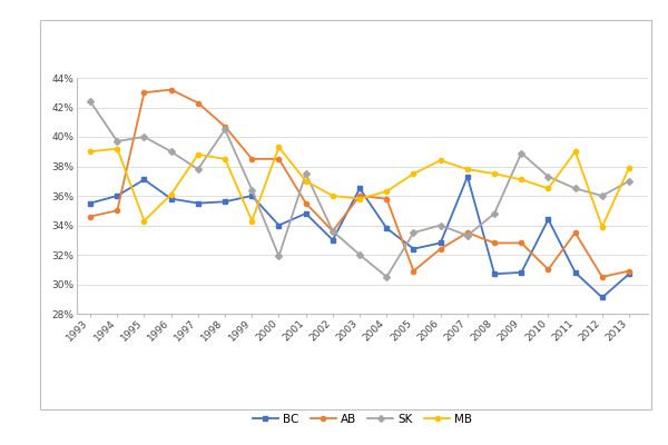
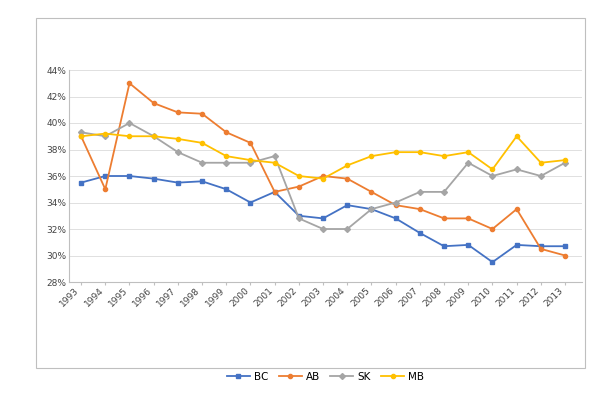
AB/1993: 34.6% -> 39.0%
SK/1993: 42.4% -> 39.3%
SK/1994: 39.7% -> 39.0%
BC/1995: 37.1% -> 36.0%
MB/1995: 34.3% -> 39.0%
AB/1996: 43.2% -> 41.5%
MB/1996: 36.1% -> 39.0%
AB/1997: 42.3% -> 40.8%
SK/1998: 40.5% -> 37.0%
BC/1999: 36.0% -> 35.0%
AB/1999: 38.5% -> 39.3%
SK/1999: 36.4% -> 37.0%
MB/1999: 34.3% -> 37.5%
SK/2000: 31.9% -> 37.0%
MB/2000: 39.3% -> 37.2%
AB/2001: 35.5% -> 34.8%
AB/2002: 33.6% -> 35.2%
SK/2002: 33.6% -> 32.8%
BC/2003: 36.5% -> 32.8%
SK/2004: 30.5% -> 32.0%
MB/2004: 36.3% -> 36.8%
BC/2005: 32.4% -> 33.5%
AB/2005: 30.9% -> 34.8%
AB/2006: 32.4% -> 33.8%
MB/2006: 38.4% -> 37.8%
BC/2007: 37.3% -> 31.7%
SK/2007: 33.3% -> 34.8%
SK/2009: 38.9% -> 37.0%
MB/2009: 37.1% -> 37.8%
BC/2010: 34.4% -> 29.5%
AB/2010: 31.0% -> 32.0%
SK/2010: 37.3% -> 36.0%
BC/2012: 29.1% -> 30.7%
MB/2012: 33.9% -> 37.0%
AB/2013: 30.9% -> 30.0%
MB/2013: 37.9% -> 37.2%
